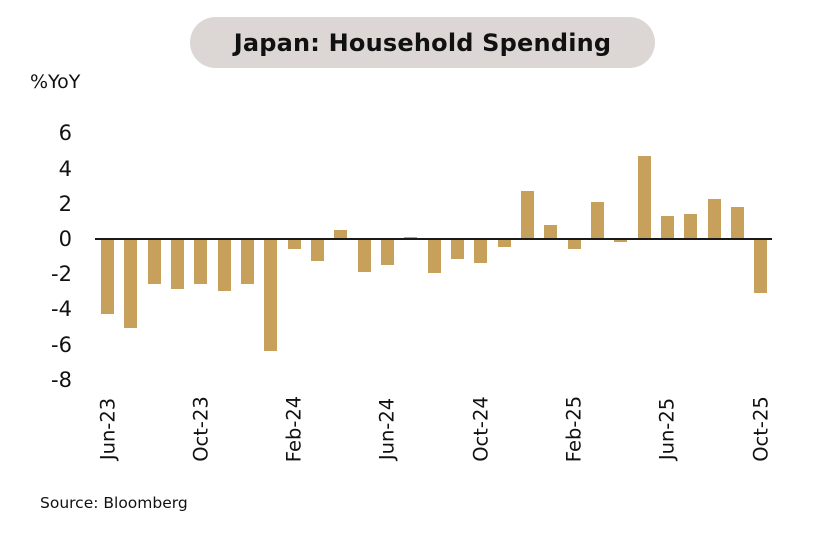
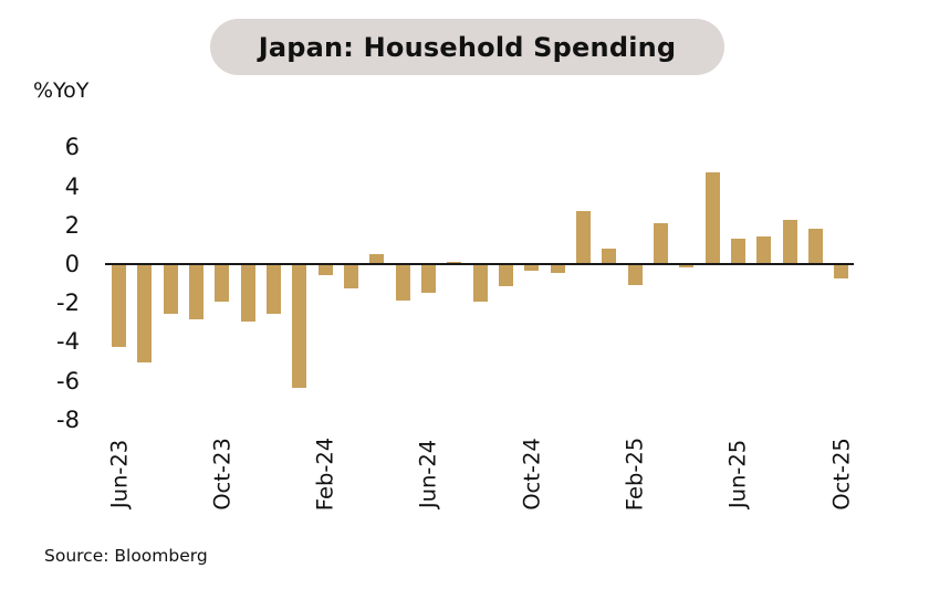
Oct-23: -2.5 -> -1.9
Oct-24: -1.3 -> -0.3
Feb-25: -0.5 -> -1.0
Oct-25: -3.0 -> -0.7
